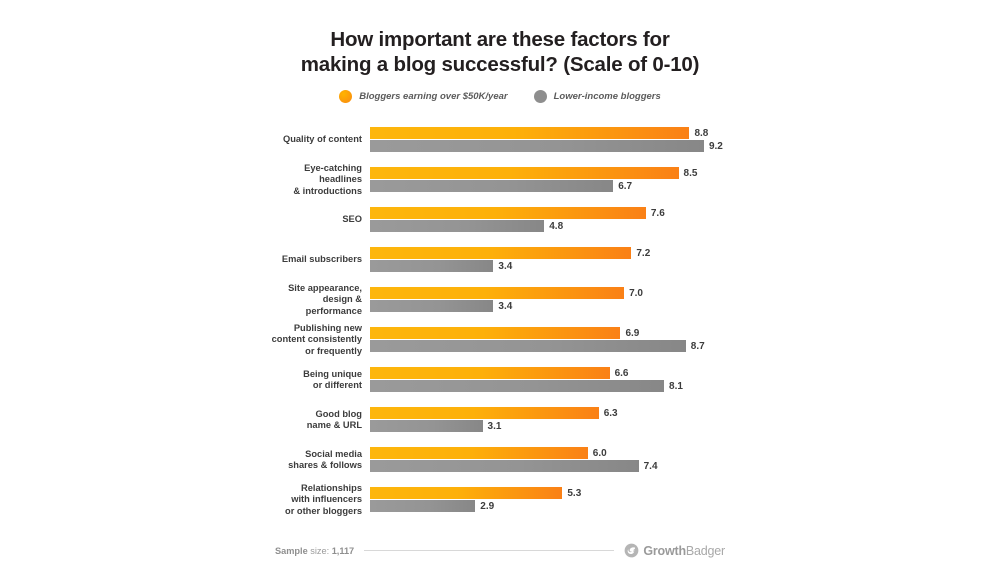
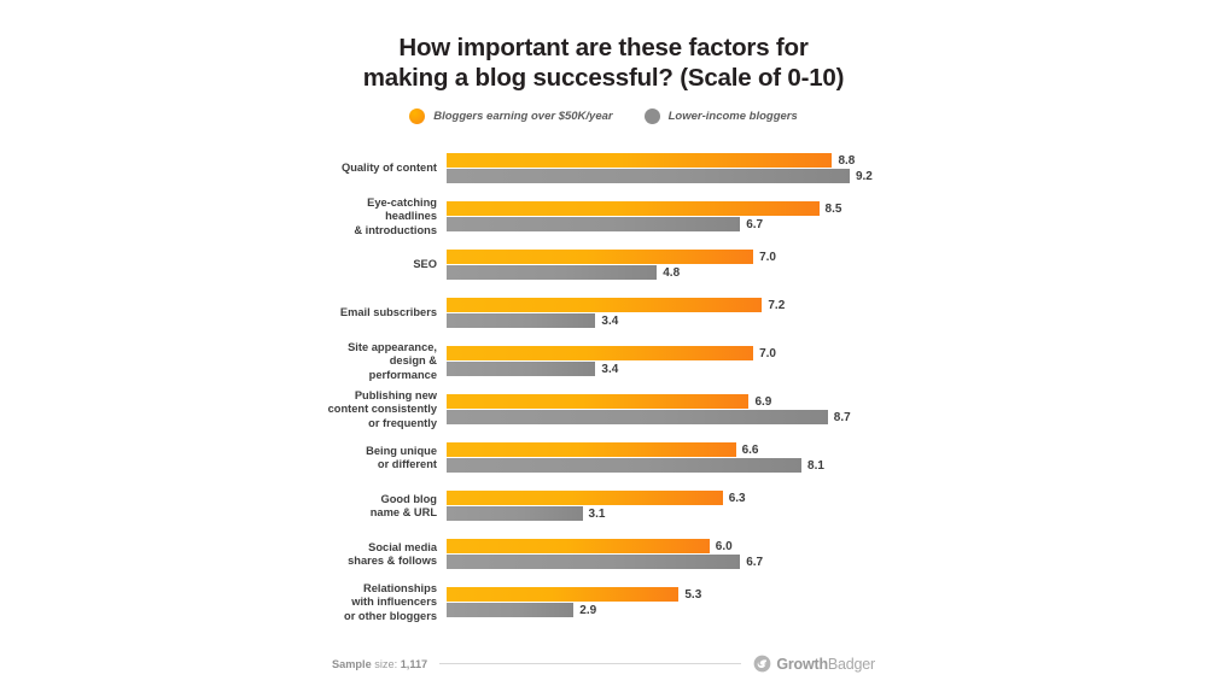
Bloggers earning over $50K/year/SEO: 7.6 -> 7.0
Lower-income bloggers/Social media shares & follows: 7.4 -> 6.7
